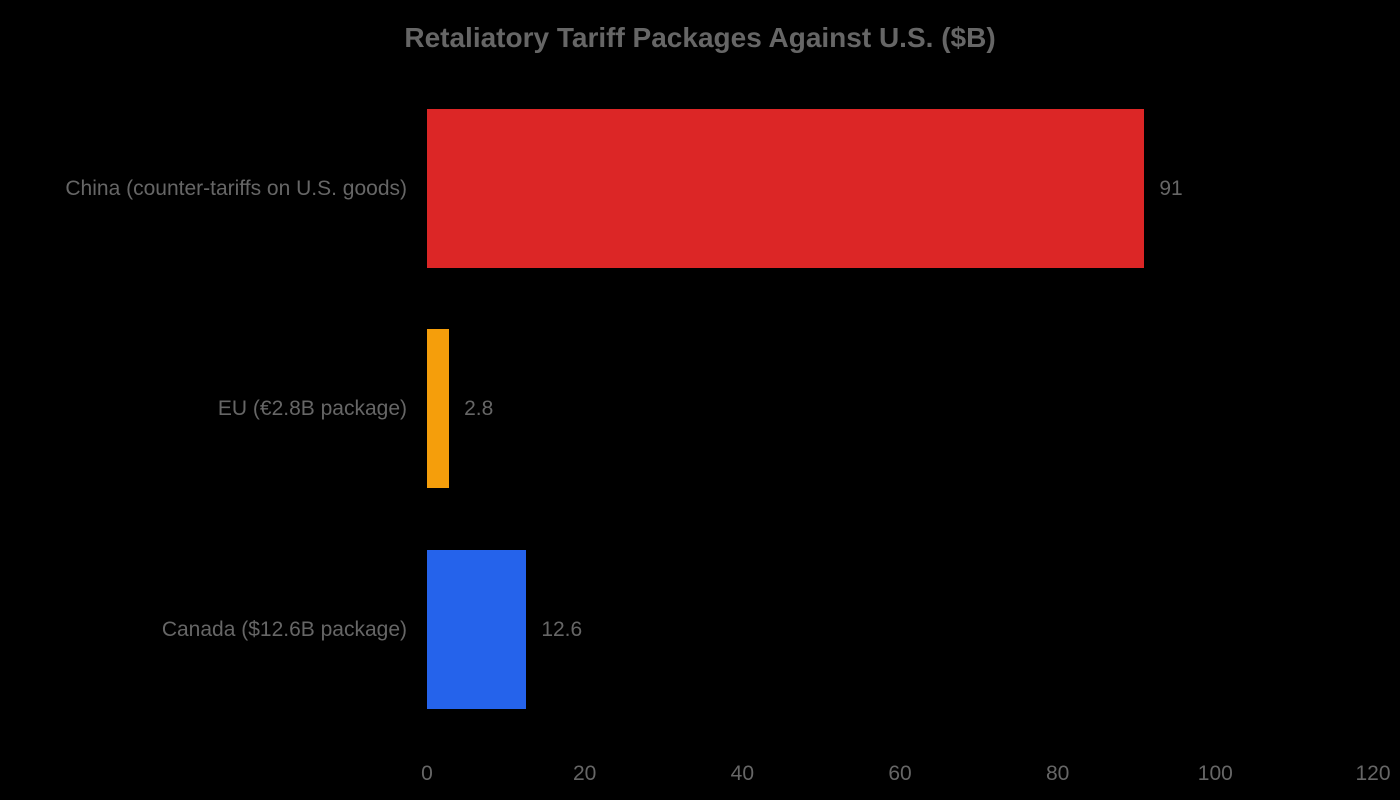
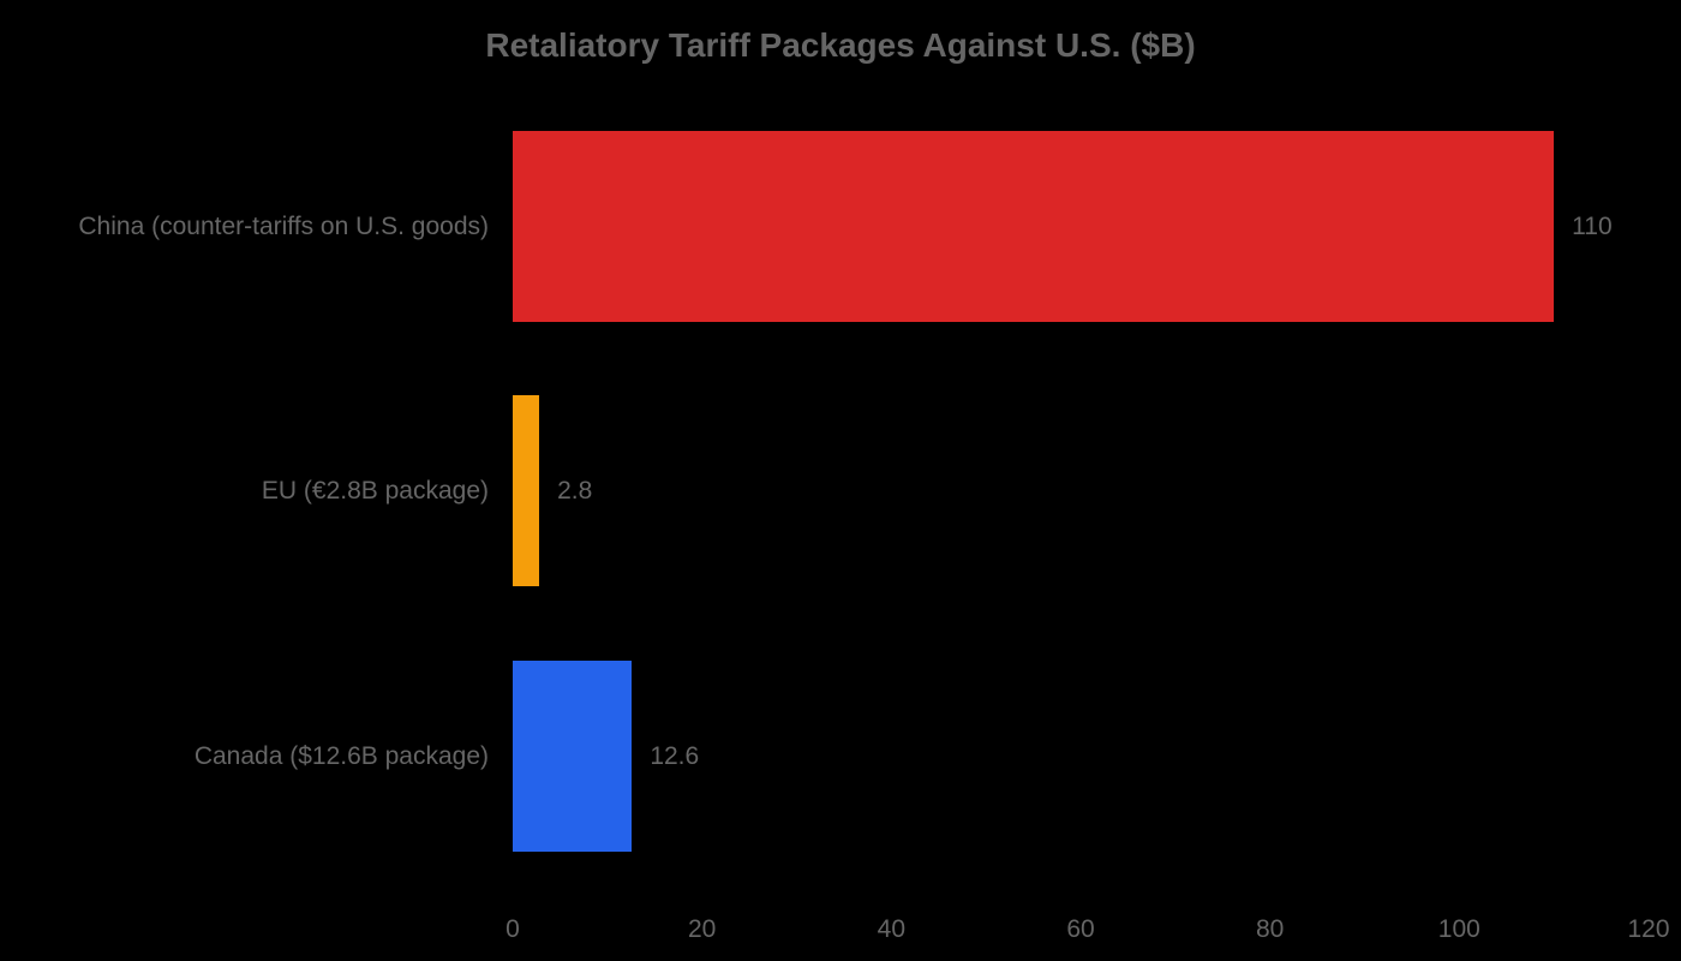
China (counter-tariffs on U.S. goods): 91 -> 110
